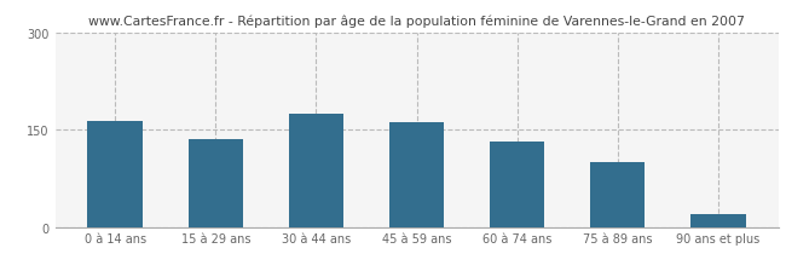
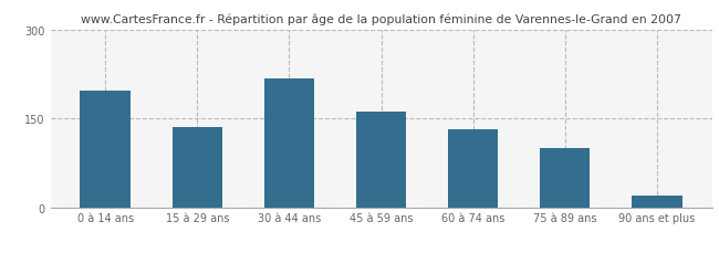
0 à 14 ans: 163 -> 196
30 à 44 ans: 174 -> 218
